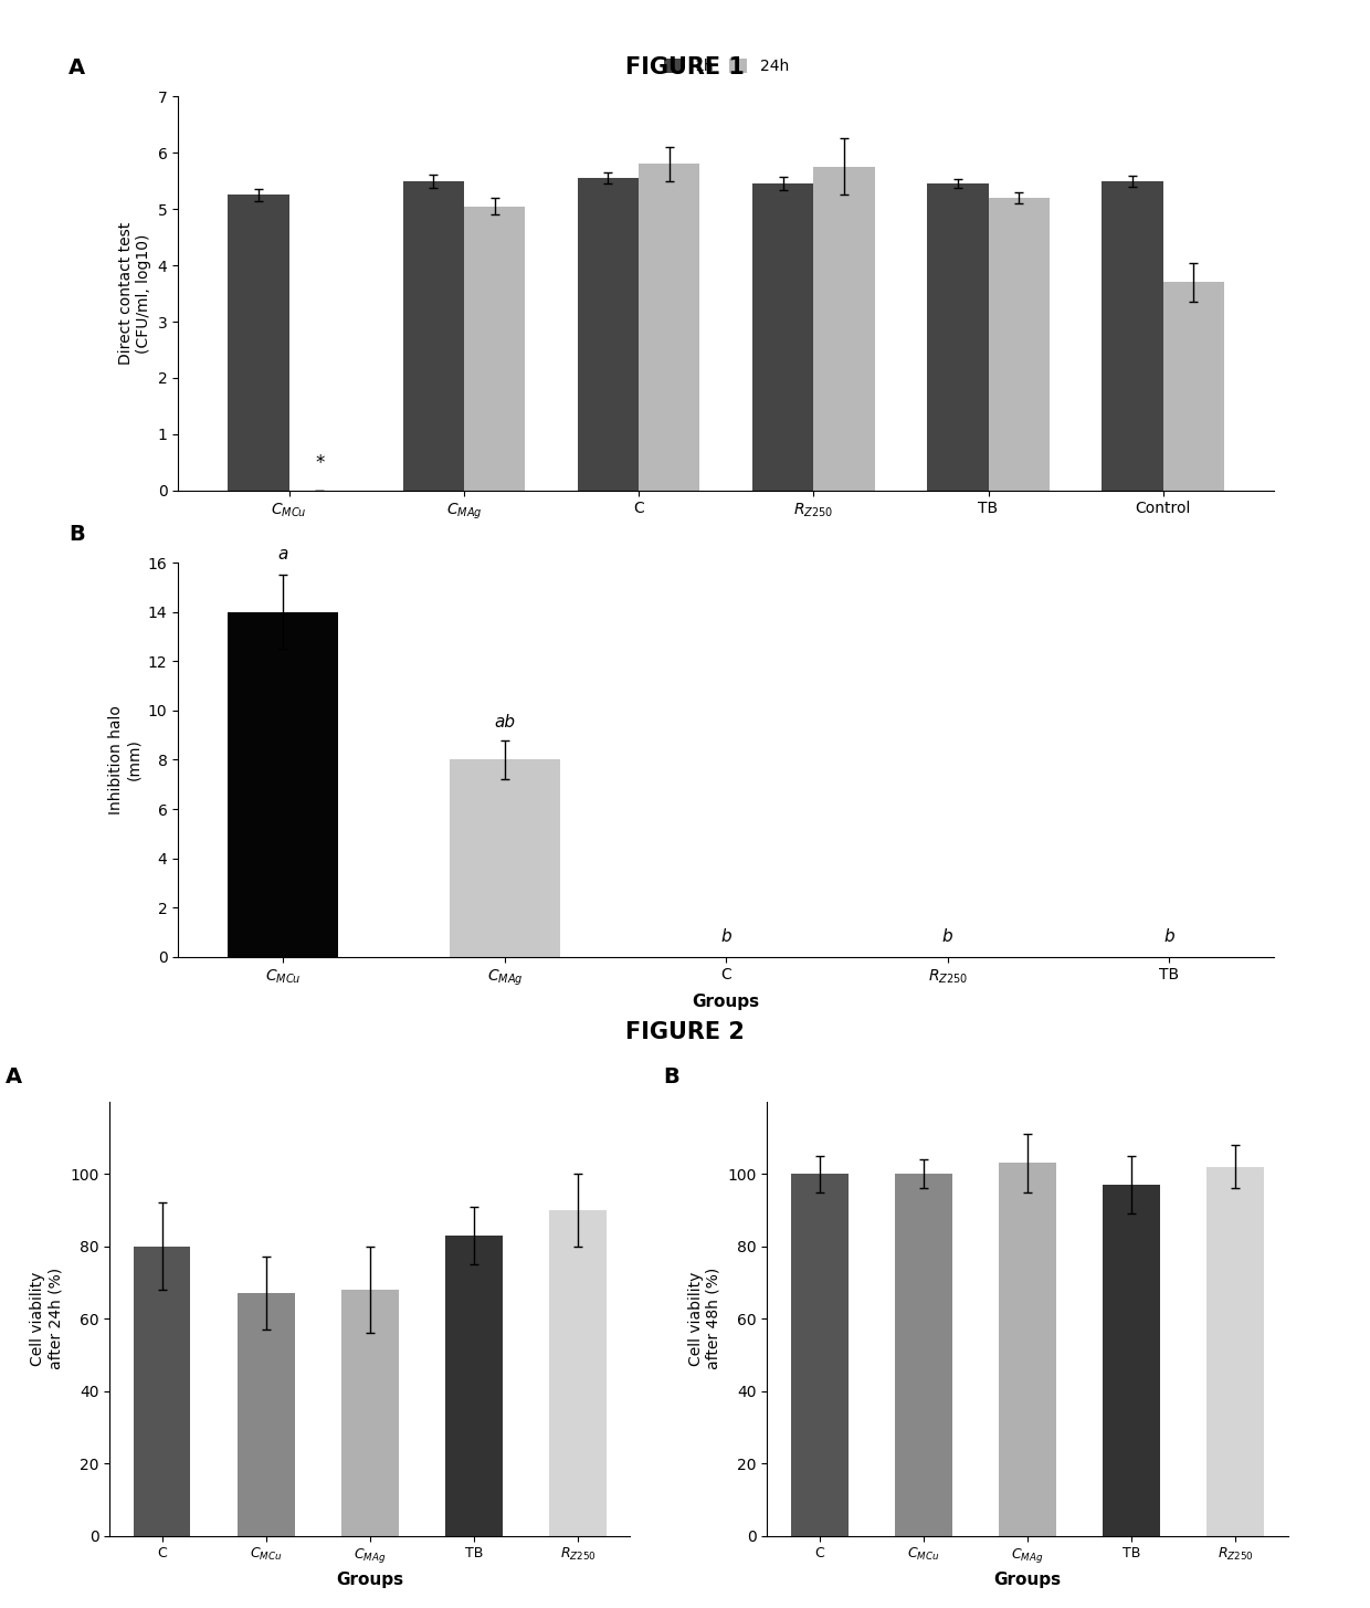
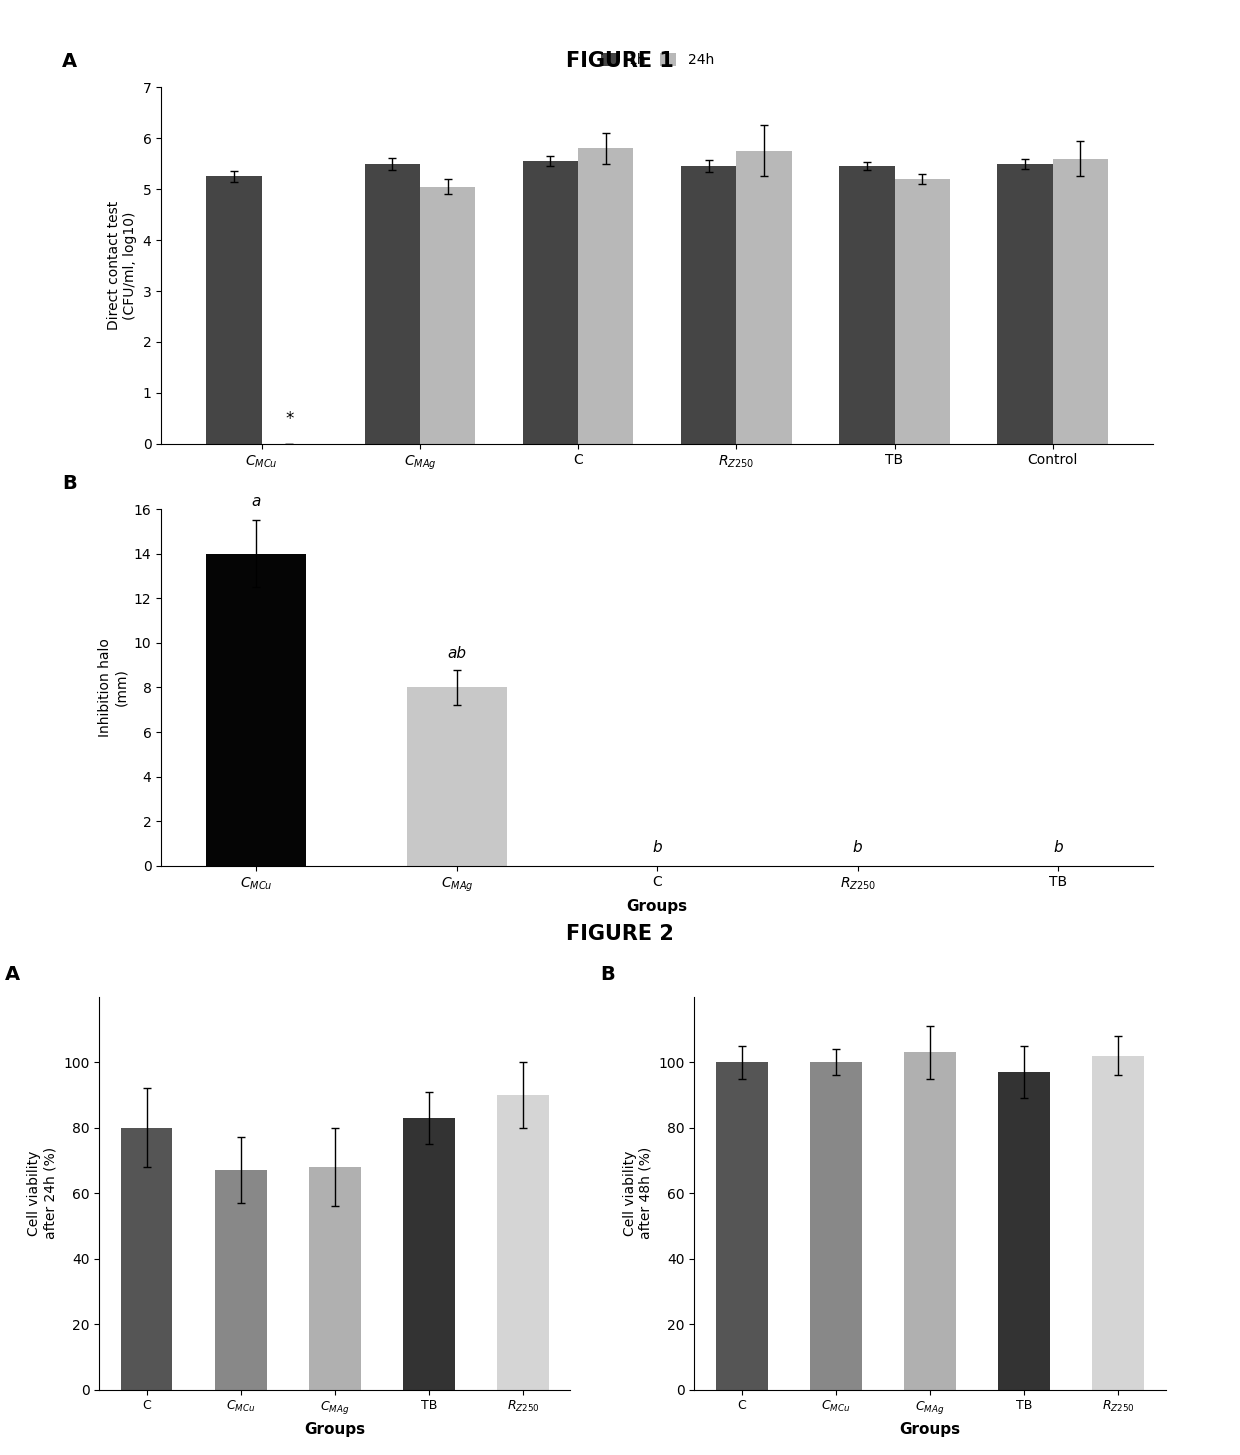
24h/Control: 3.70 -> 5.60
